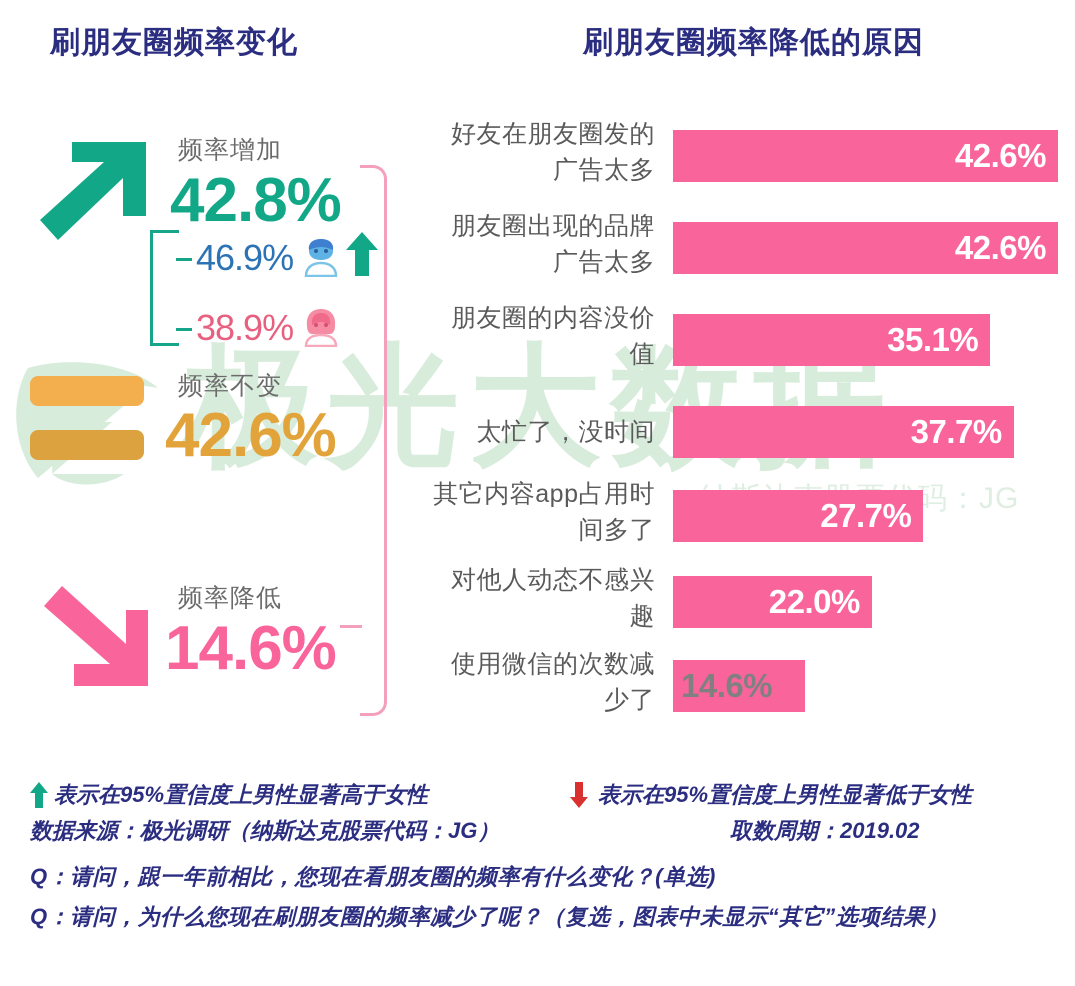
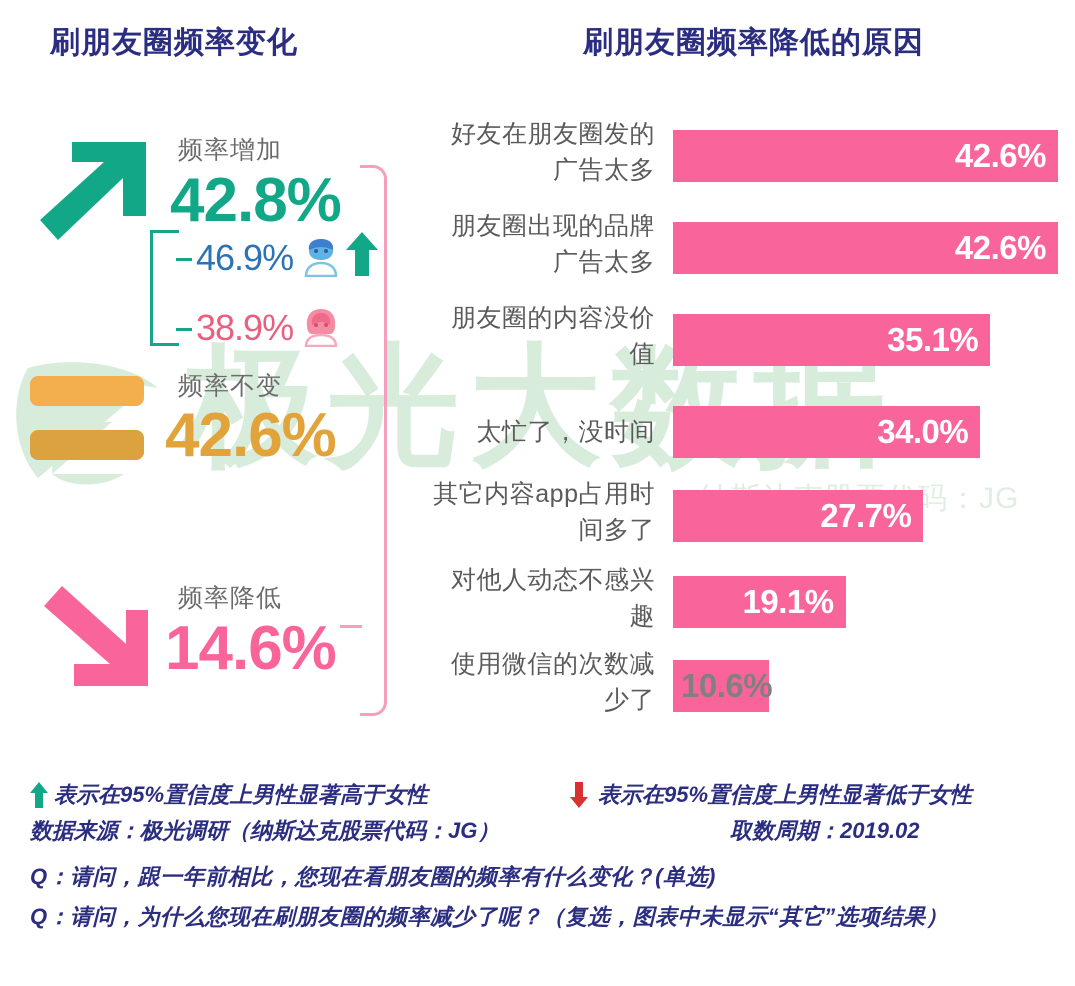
太忙了，没时间: 37.7% -> 34.0%
对他人动态不感兴趣: 22.0% -> 19.1%
使用微信的次数减少了: 14.6% -> 10.6%
